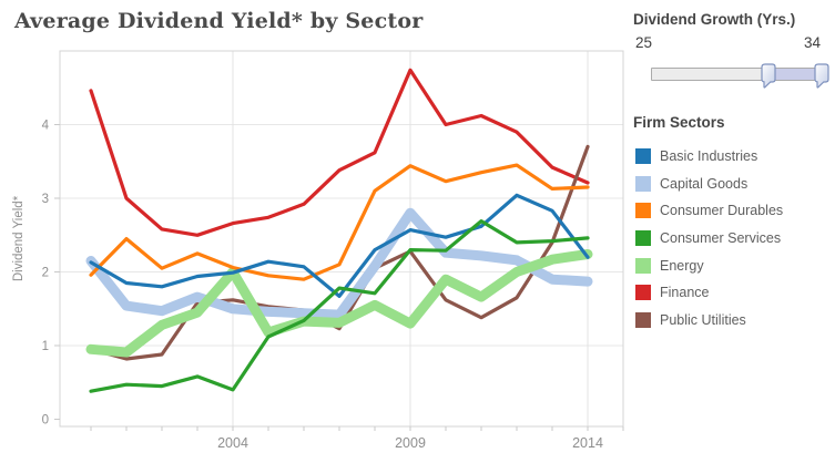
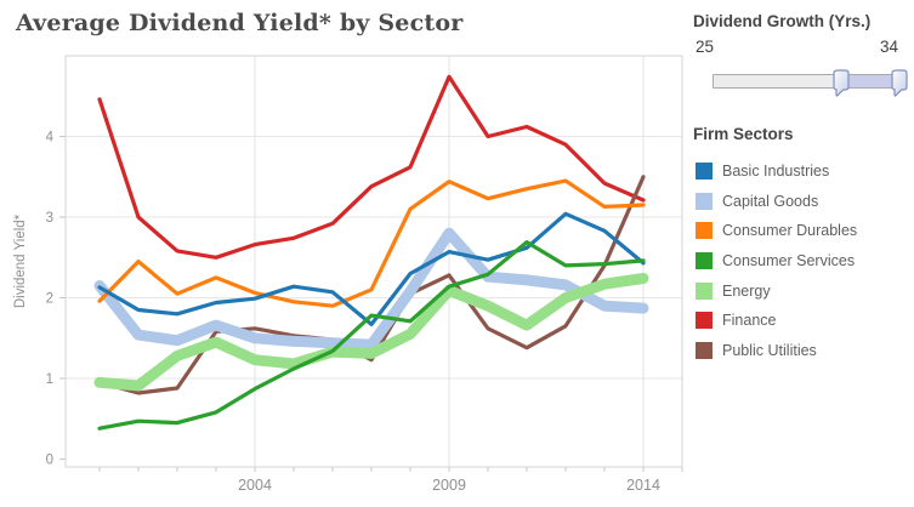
Consumer Services/2004: 0.4 -> 0.9
Energy/2004: 2.0 -> 1.2
Consumer Services/2009: 2.3 -> 2.1
Energy/2009: 1.3 -> 2.1
Basic Industries/2014: 2.2 -> 2.4
Public Utilities/2014: 3.7 -> 3.5
